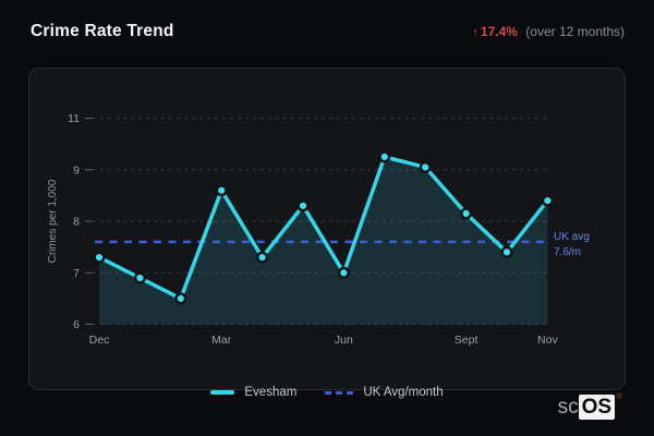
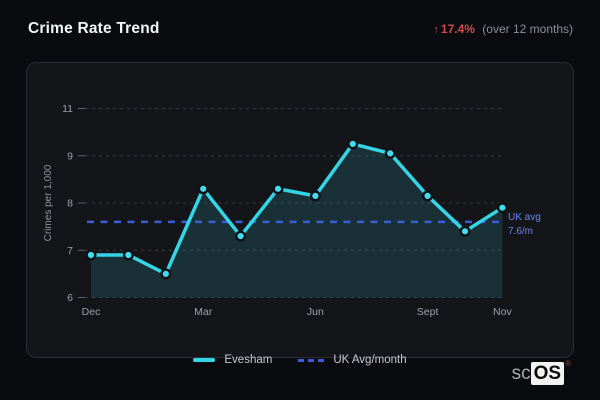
Dec: 7.3 -> 6.9
Mar: 8.6 -> 8.3
Jun: 7.0 -> 8.2
Nov: 8.4 -> 7.9
